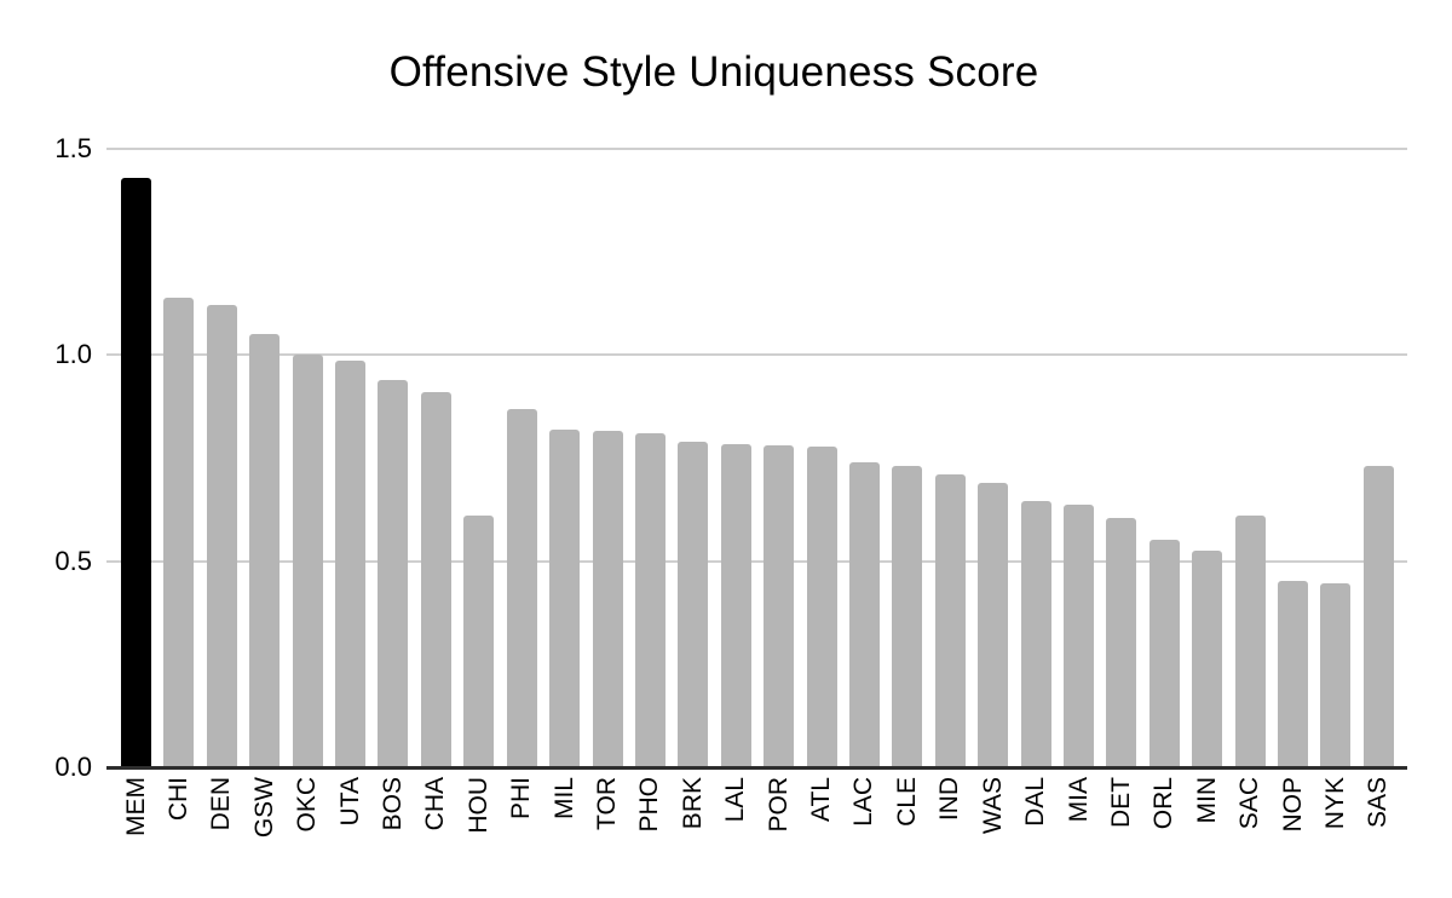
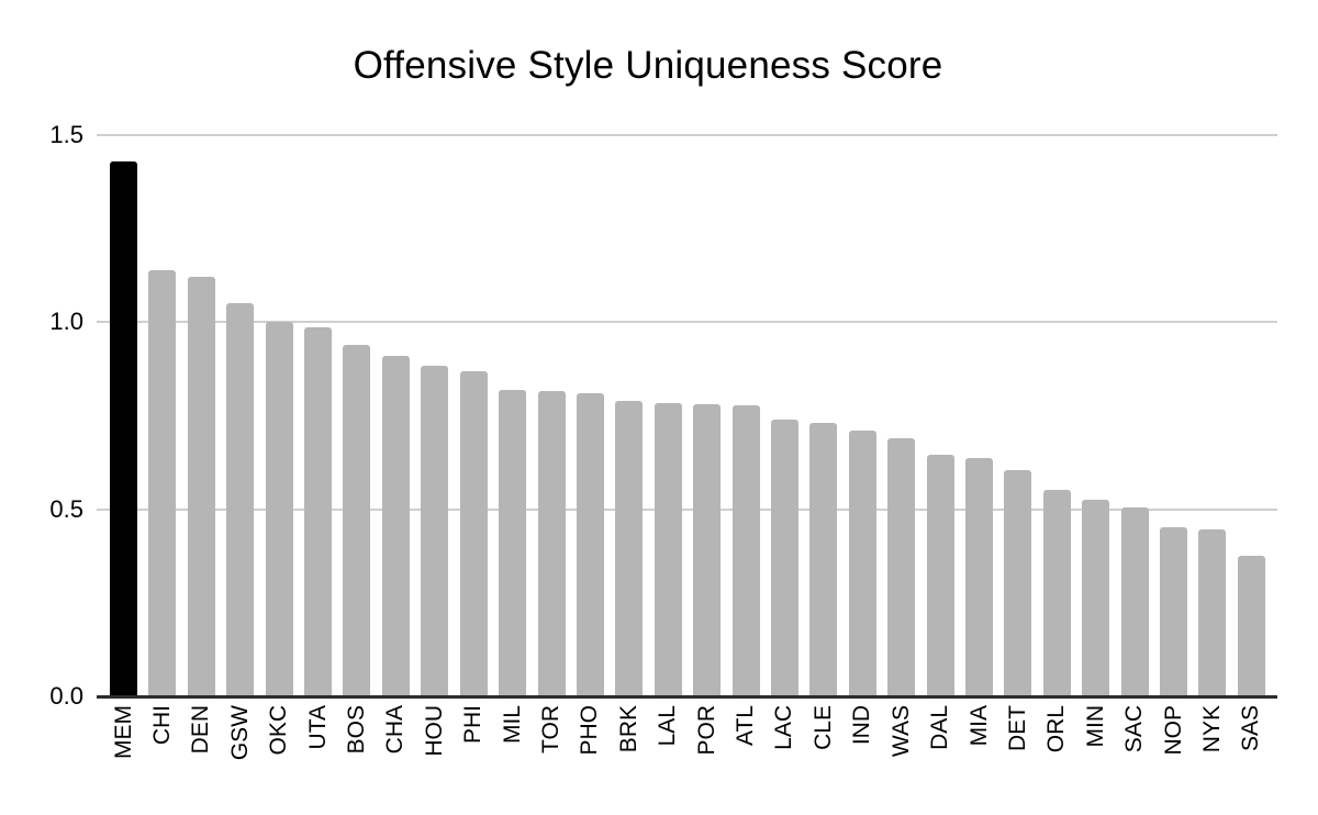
HOU: 0.61 -> 0.89
SAC: 0.61 -> 0.50
SAS: 0.73 -> 0.38
